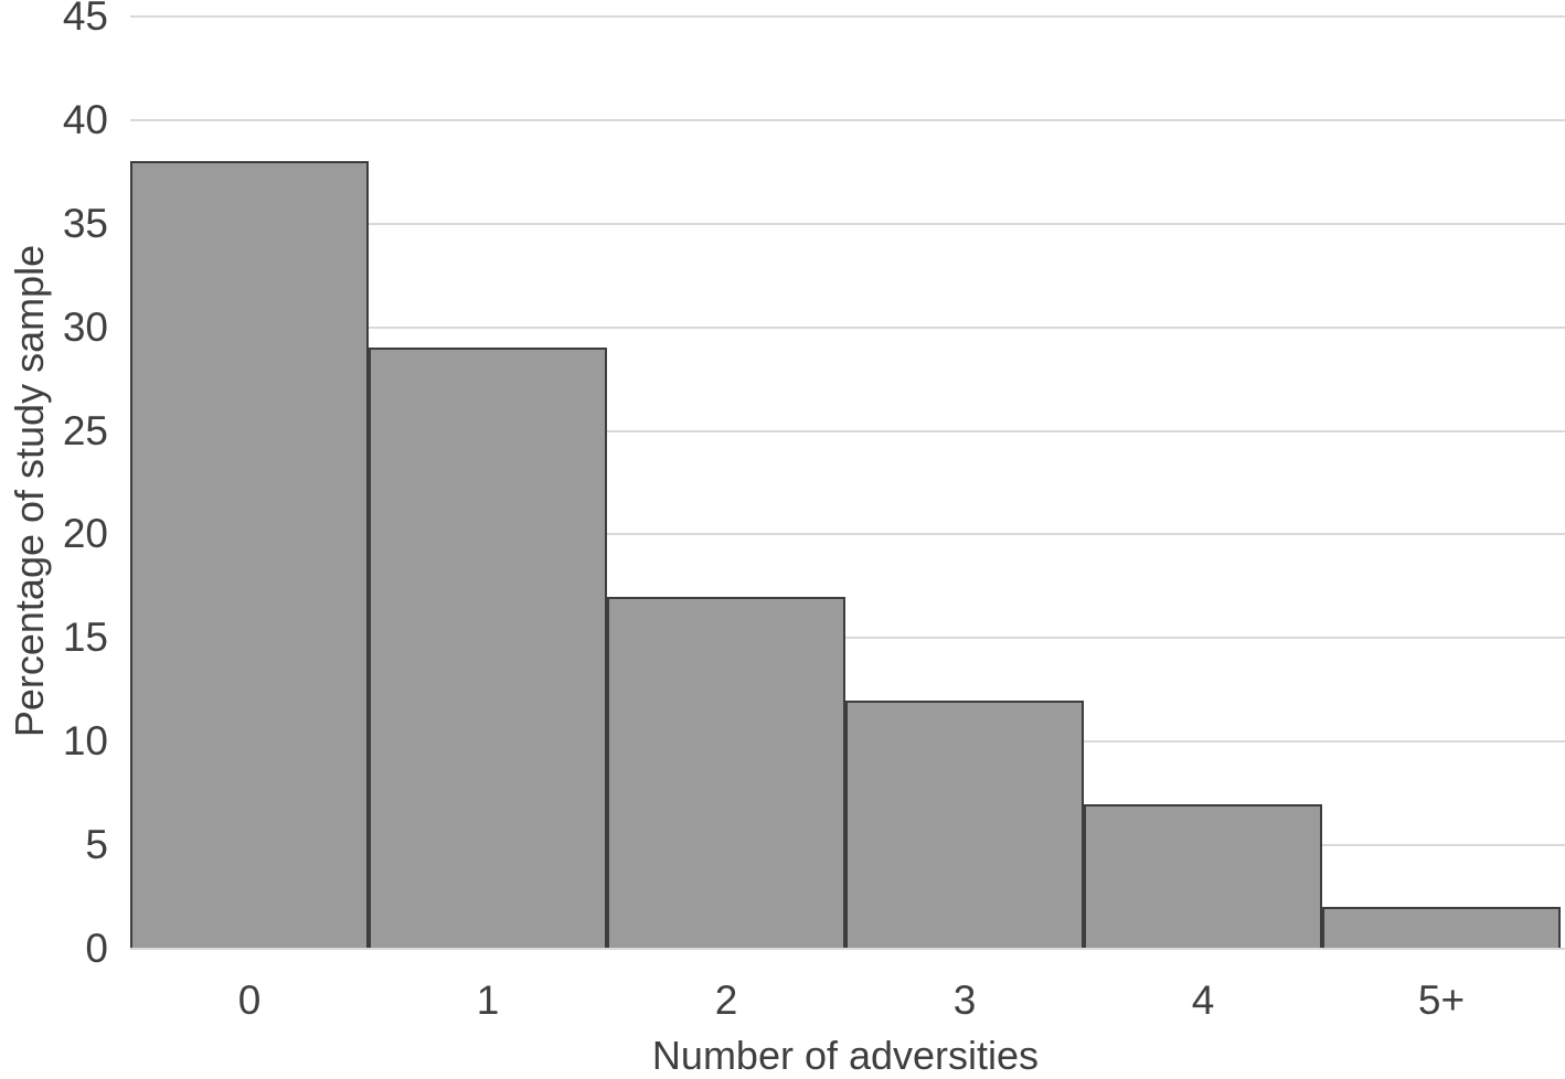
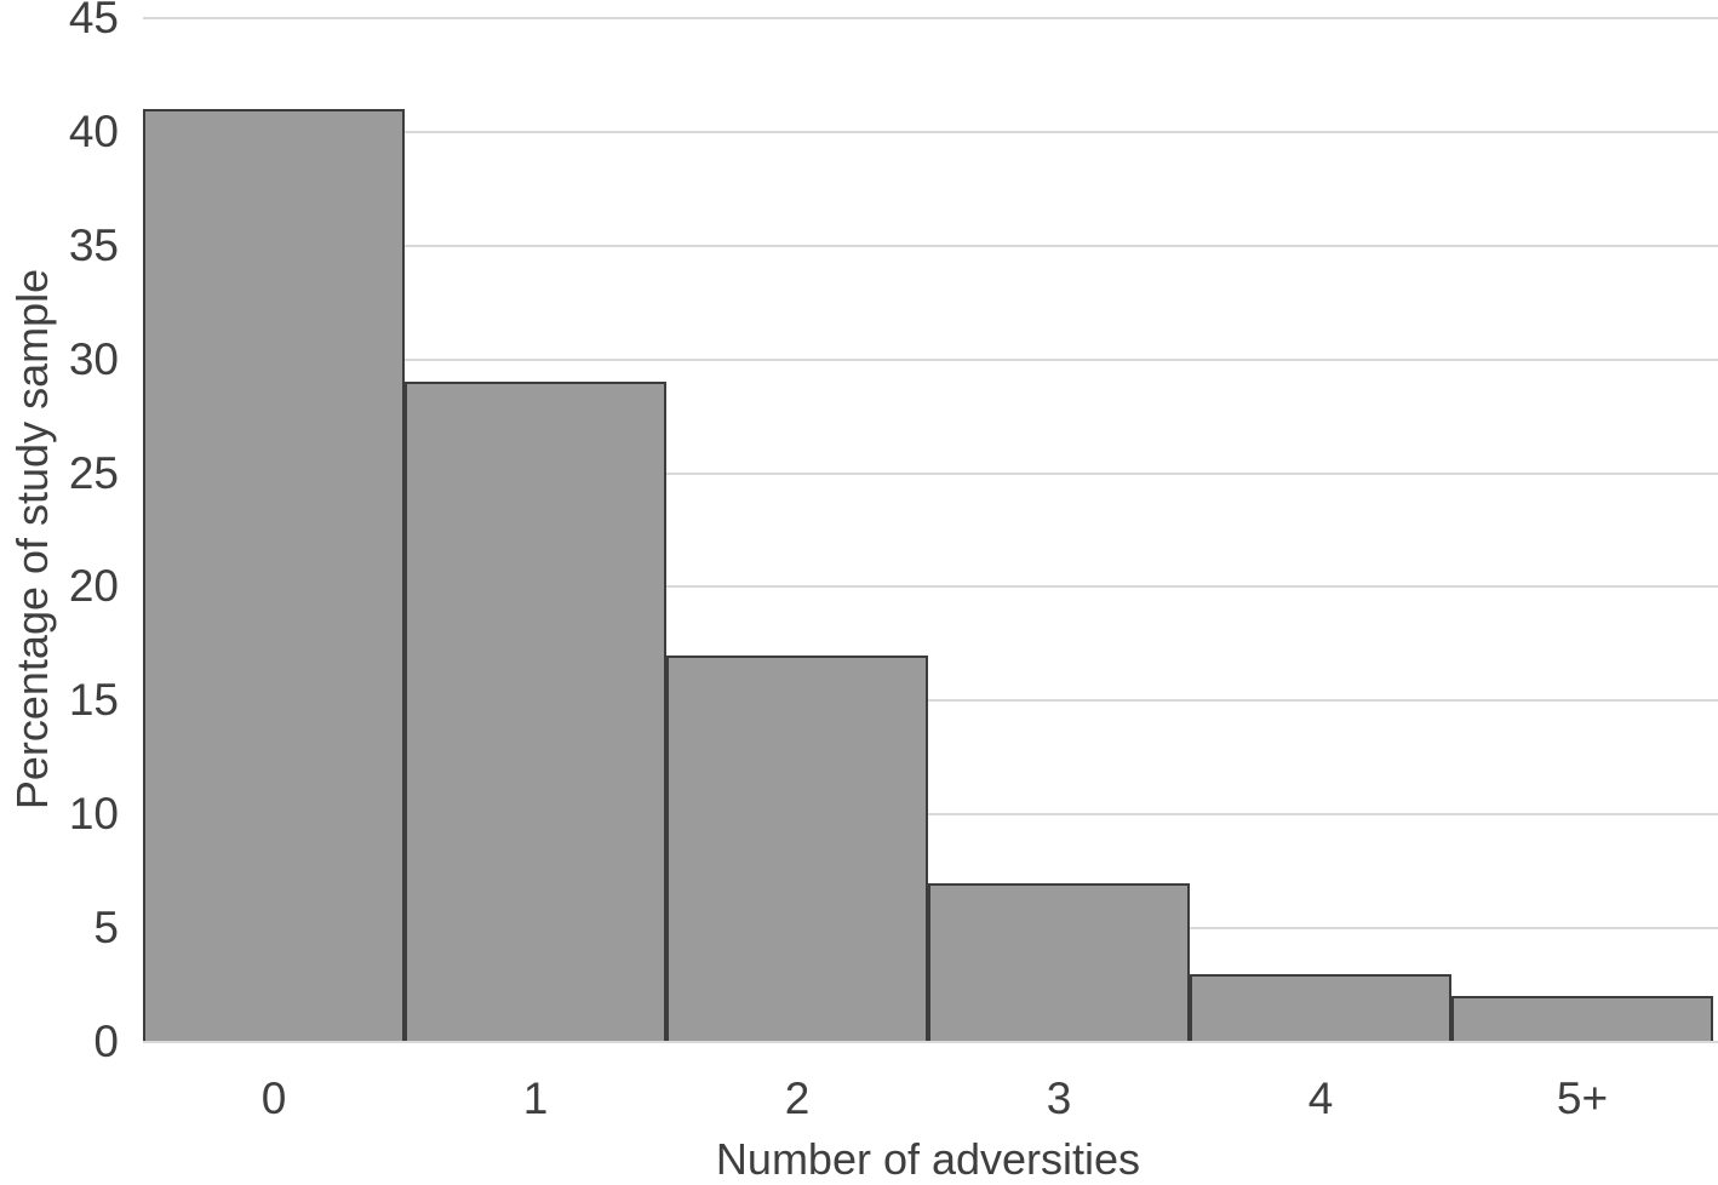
0: 38 -> 41
3: 12 -> 7
4: 7 -> 3
